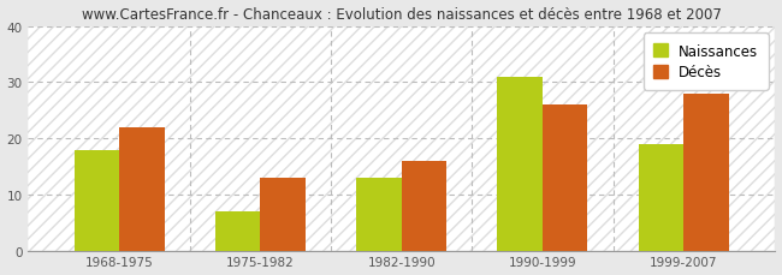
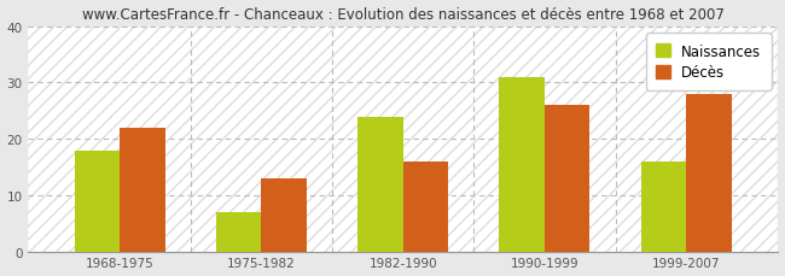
Naissances/1982-1990: 13 -> 24
Naissances/1999-2007: 19 -> 16
